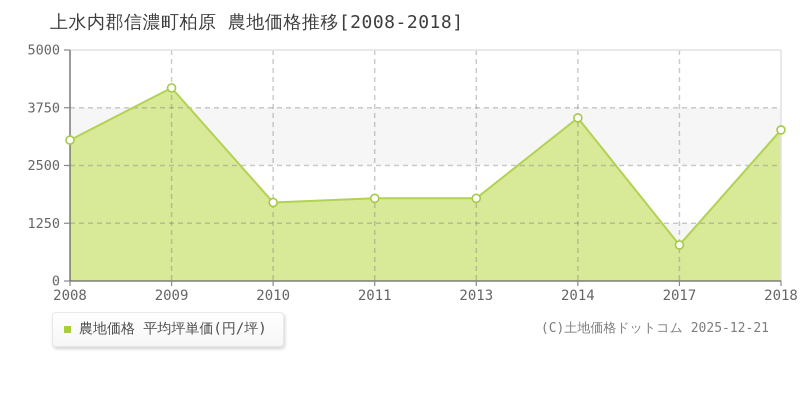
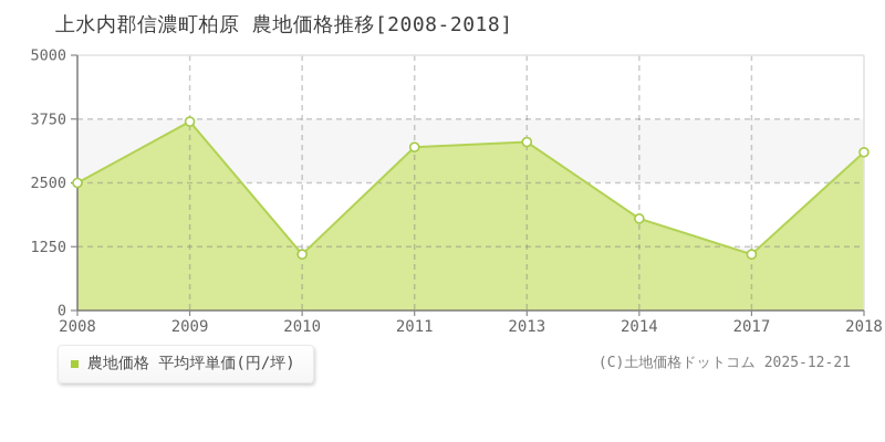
2008: 3000 -> 2500
2009: 4200 -> 3700
2010: 1700 -> 1100
2011: 1800 -> 3200
2013: 1800 -> 3300
2014: 3500 -> 1800
2017: 800 -> 1100
2018: 3300 -> 3100
